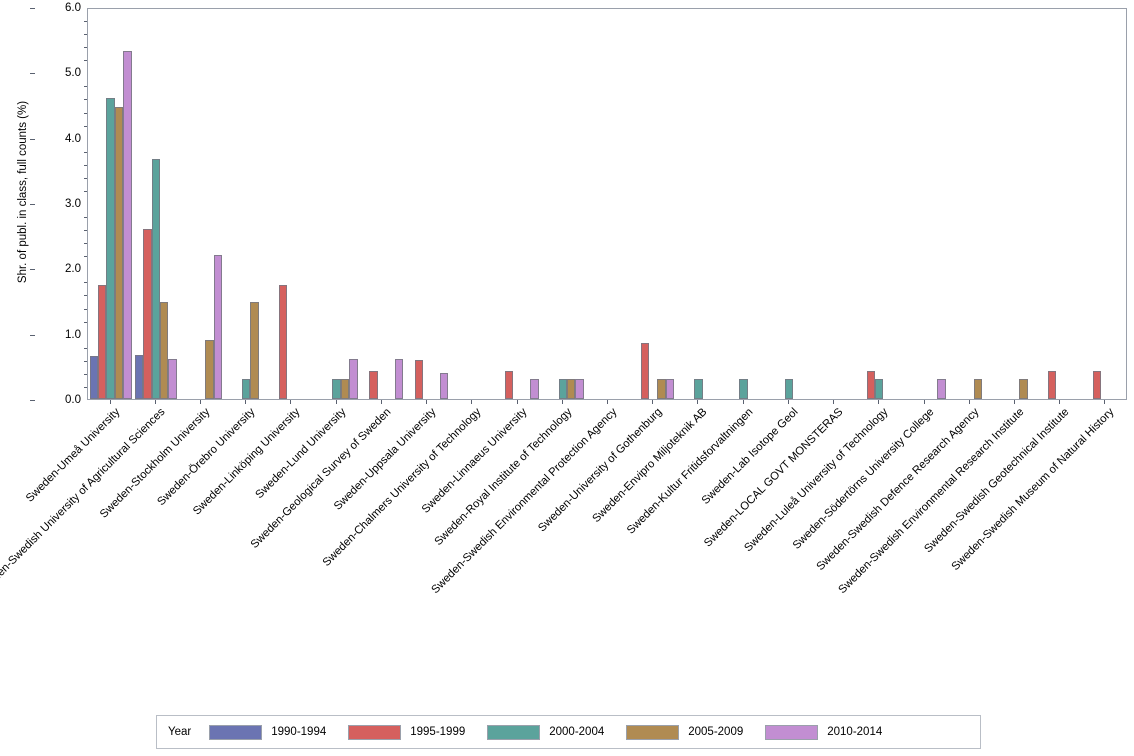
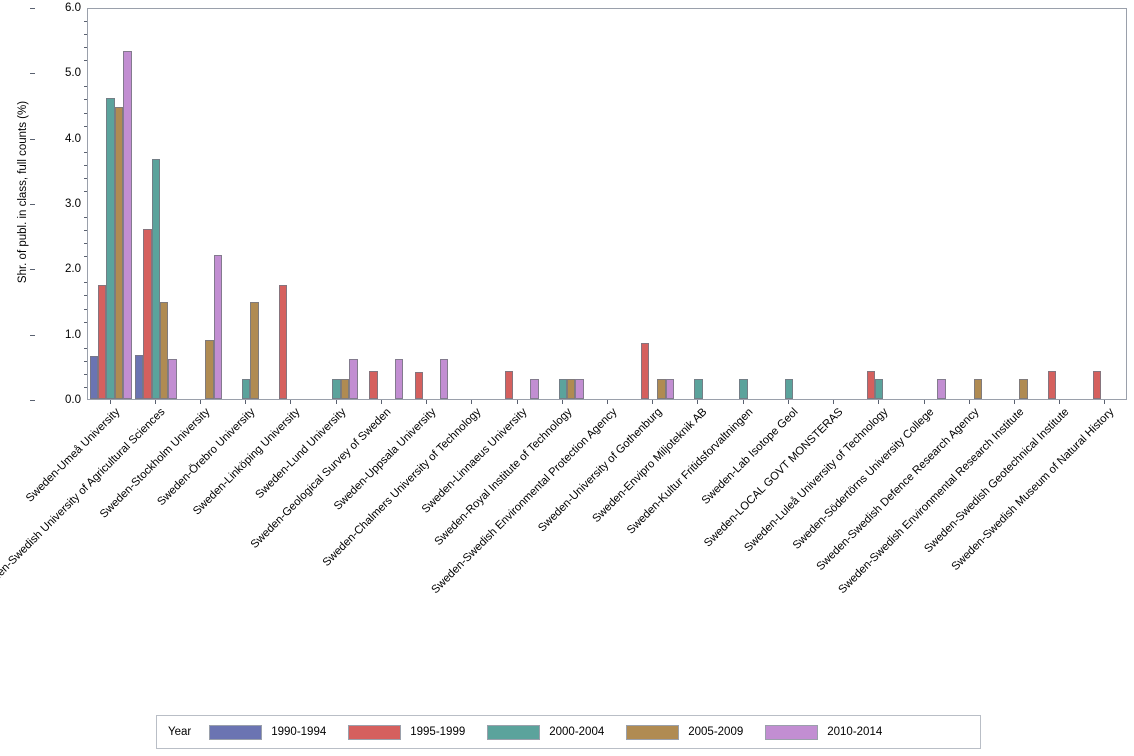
1995-1999/Sweden-Uppsala University: 0.6 -> 0.4
2010-2014/Sweden-Uppsala University: 0.4 -> 0.6
